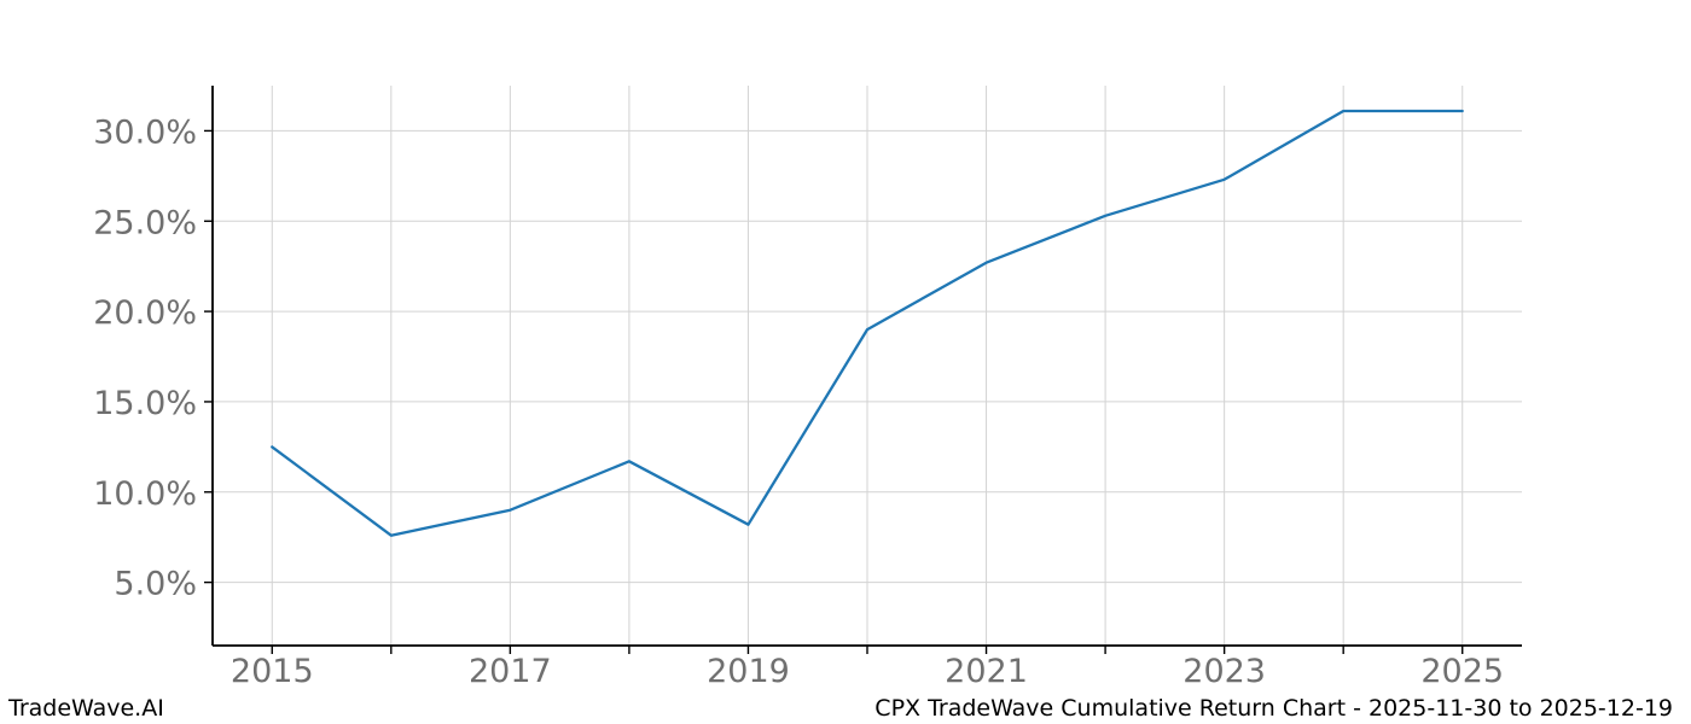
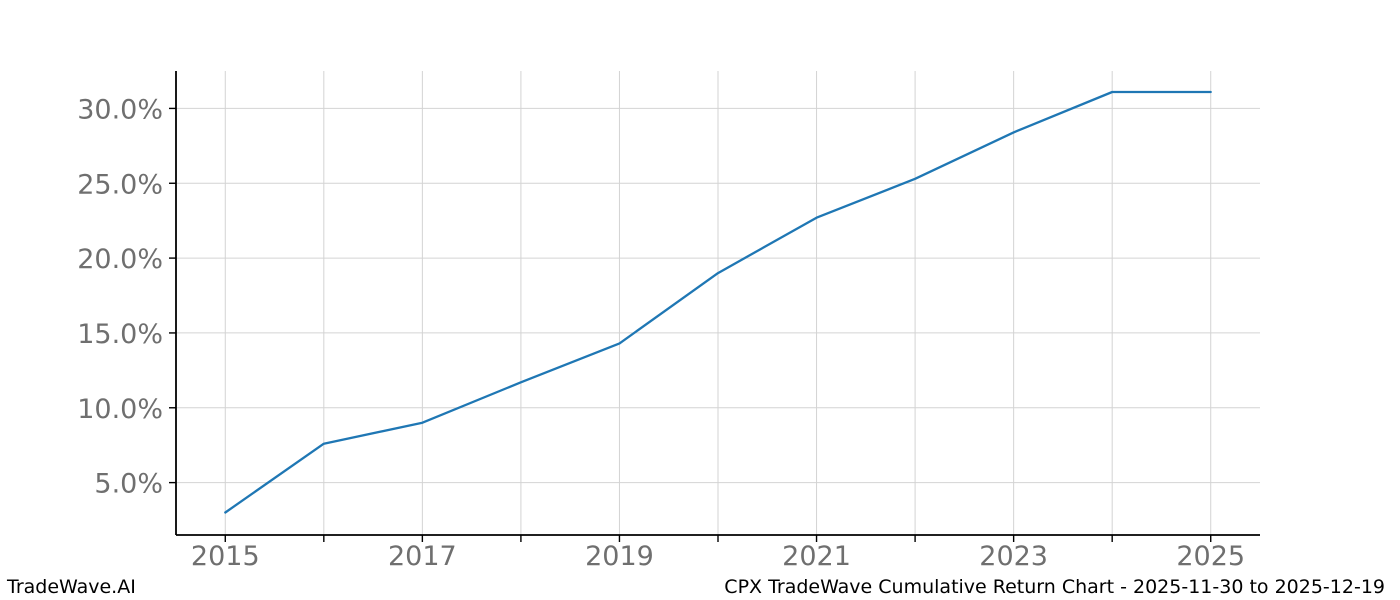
2015: 12.5% -> 3.0%
2019: 8.2% -> 14.3%
2023: 27.3% -> 28.4%
